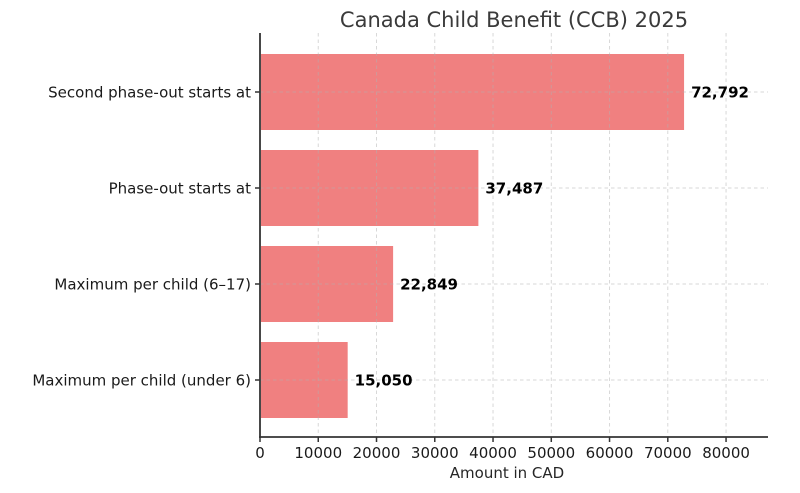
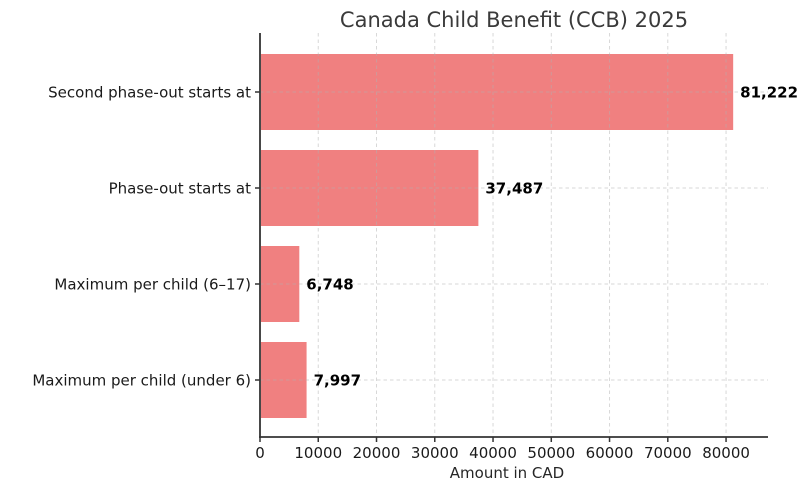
Second phase-out starts at: 72,792 -> 81,222
Maximum per child (6–17): 22,849 -> 6,748
Maximum per child (under 6): 15,050 -> 7,997
